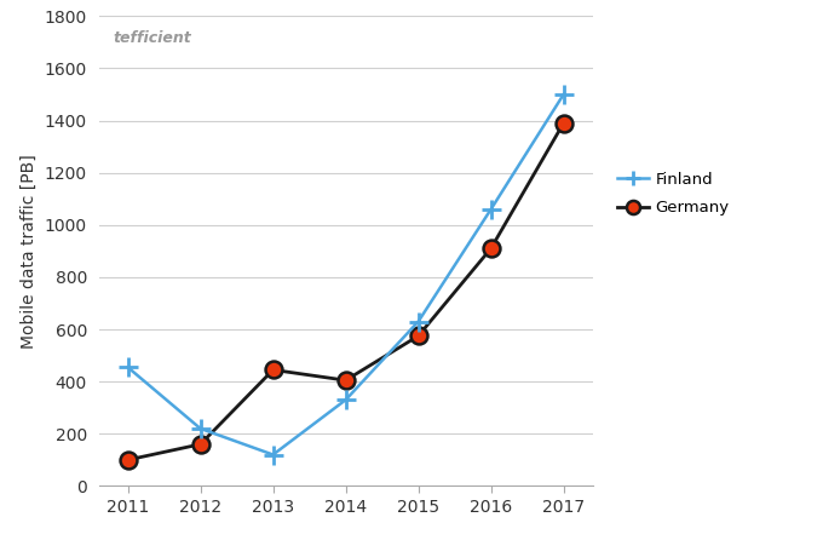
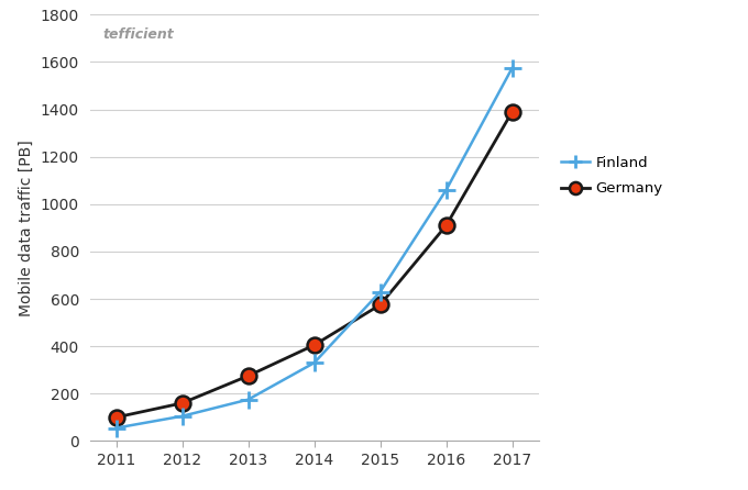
Finland/2011: 455 -> 55
Finland/2012: 220 -> 105
Finland/2013: 120 -> 175
Germany/2013: 445 -> 275
Finland/2017: 1500 -> 1575
